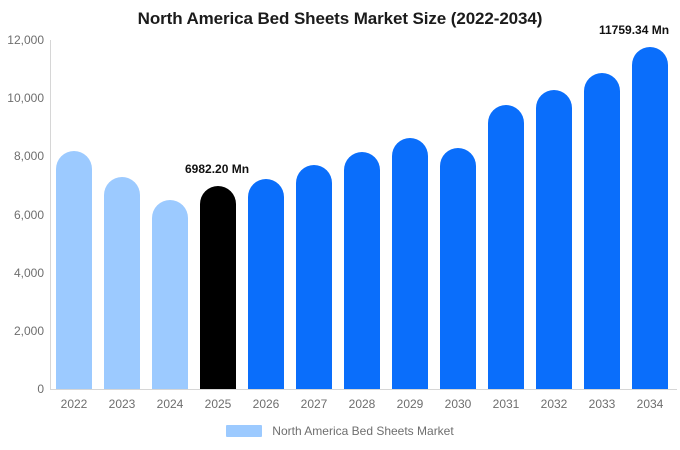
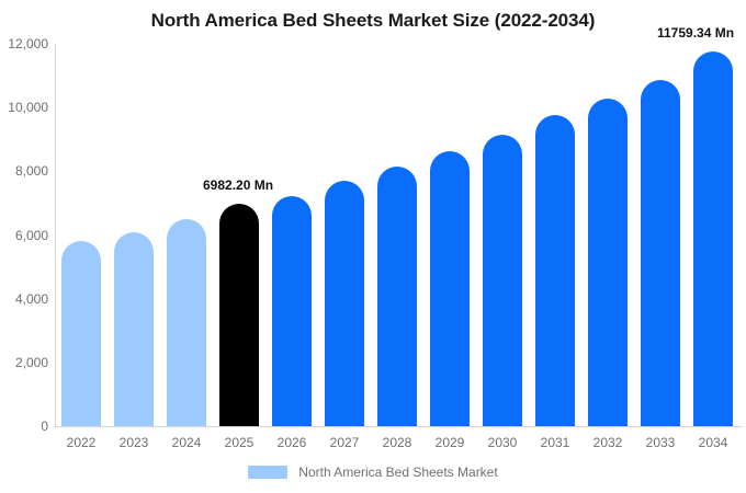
2022: 8200 -> 5800
2023: 7300 -> 6100
2030: 8300 -> 9100
